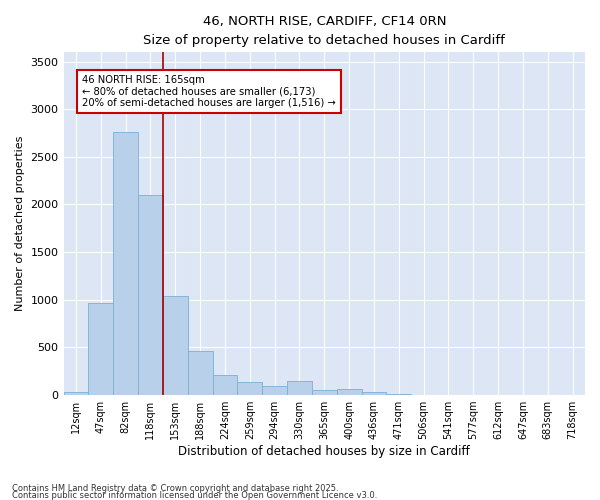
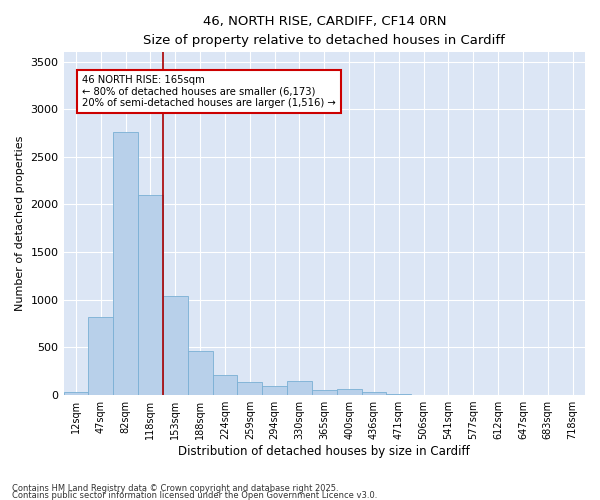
47sqm: 960 -> 820
